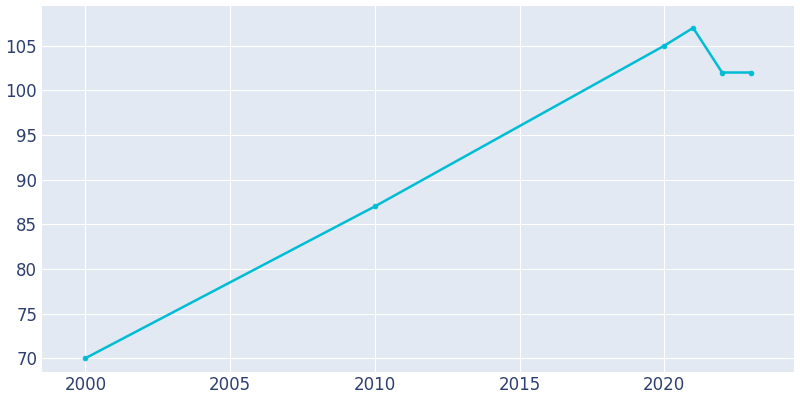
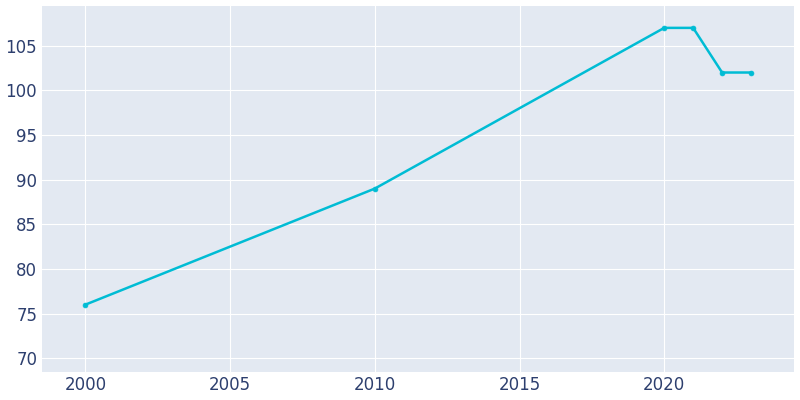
2000: 70 -> 76
2010: 87 -> 89
2020: 105 -> 107
